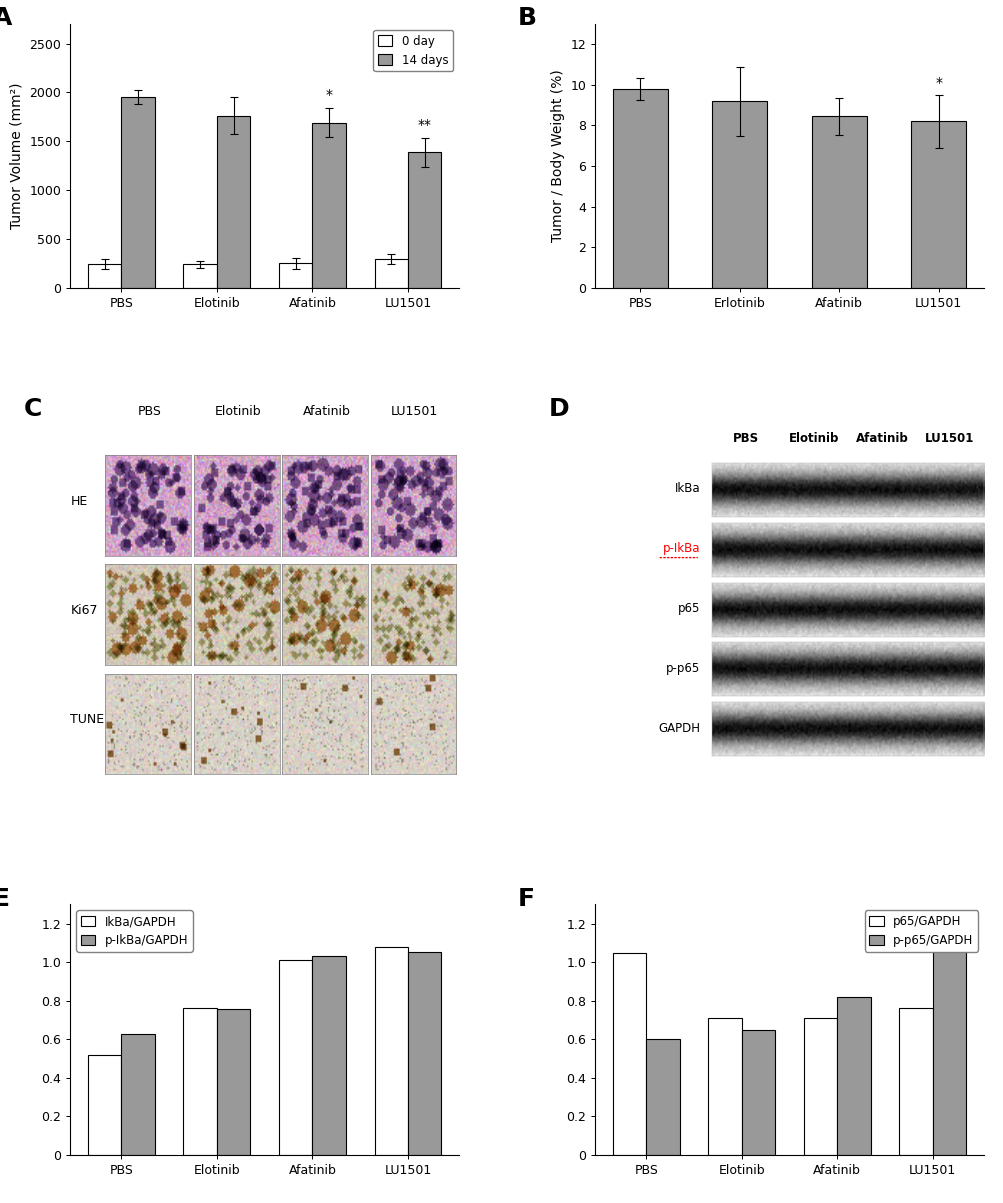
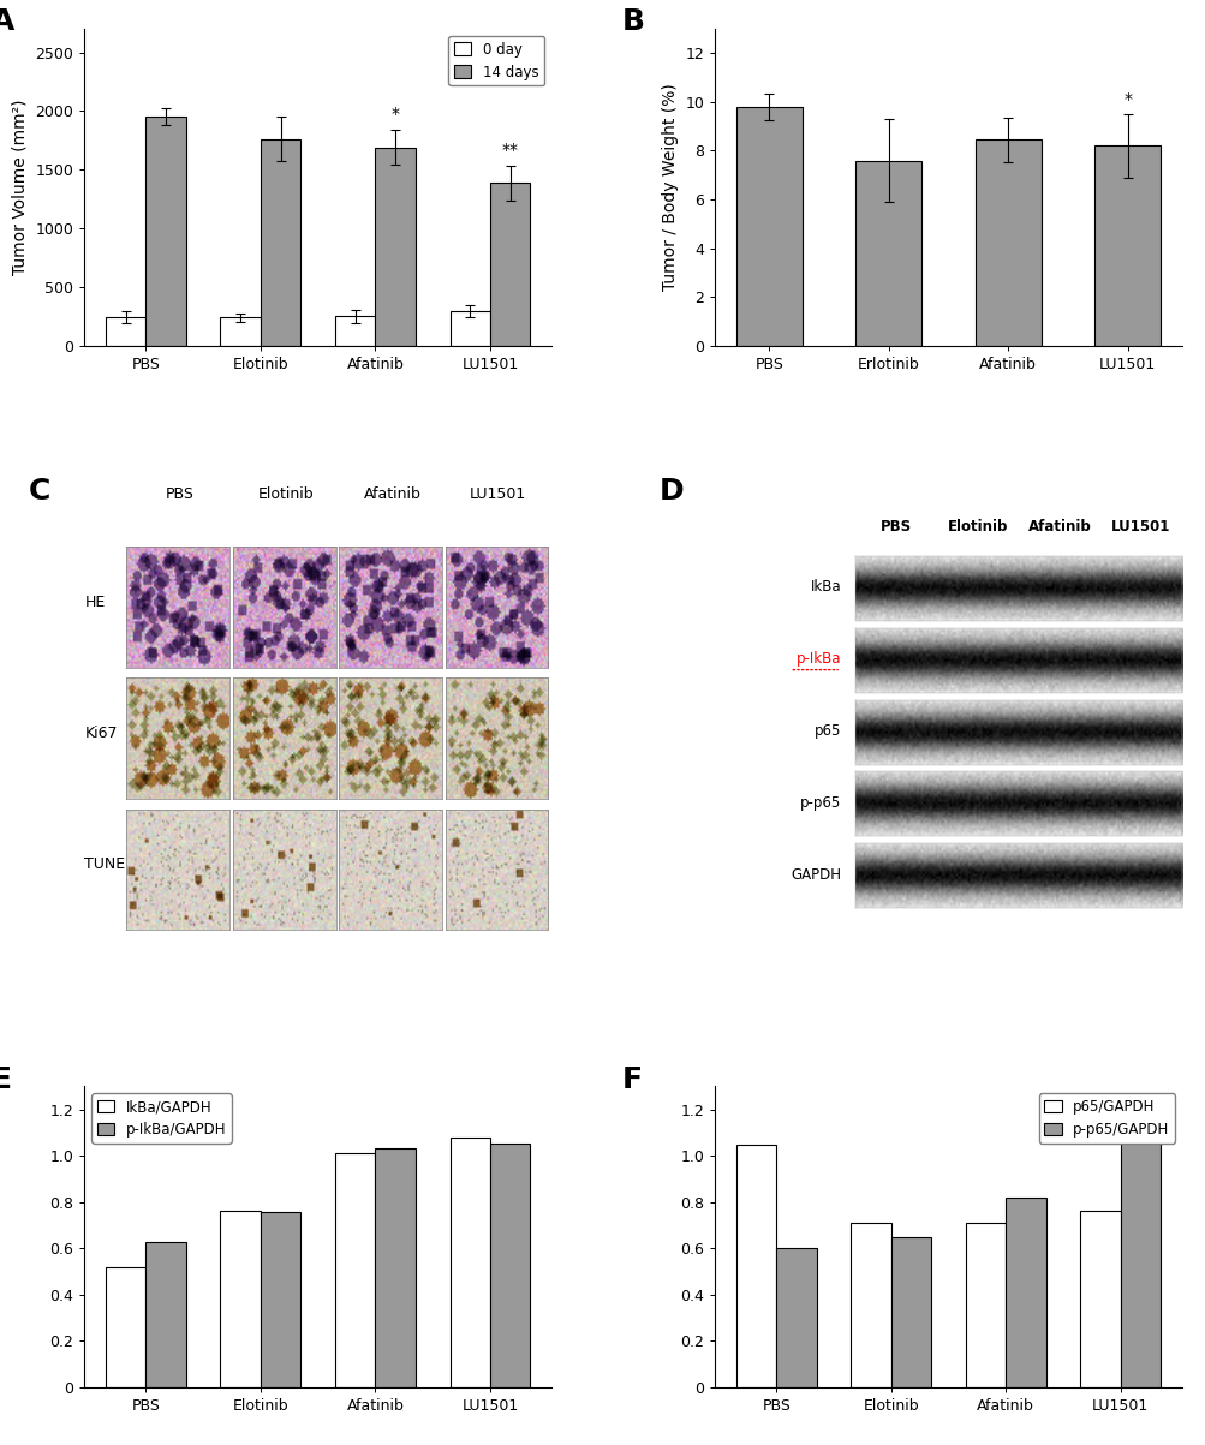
Erlotinib: 9.20 -> 7.60
